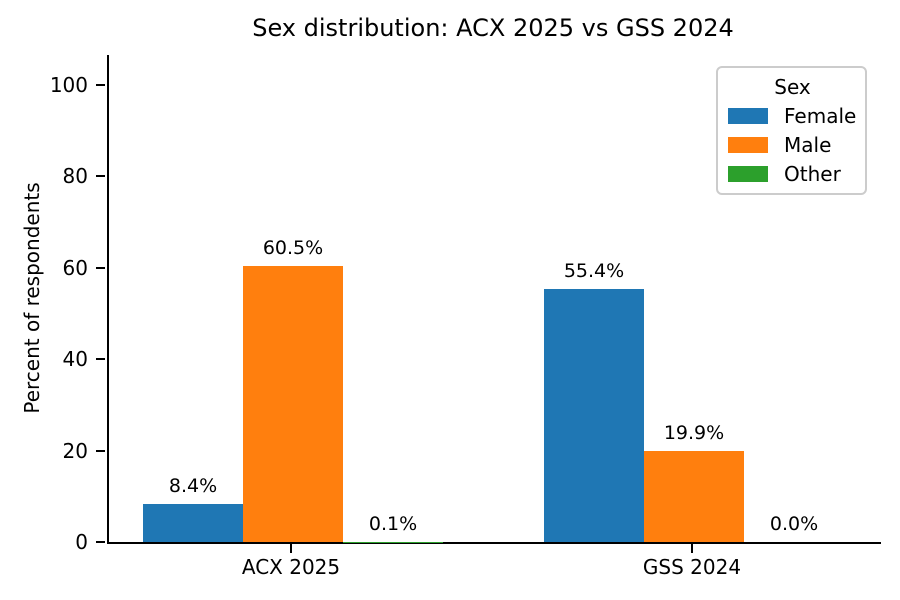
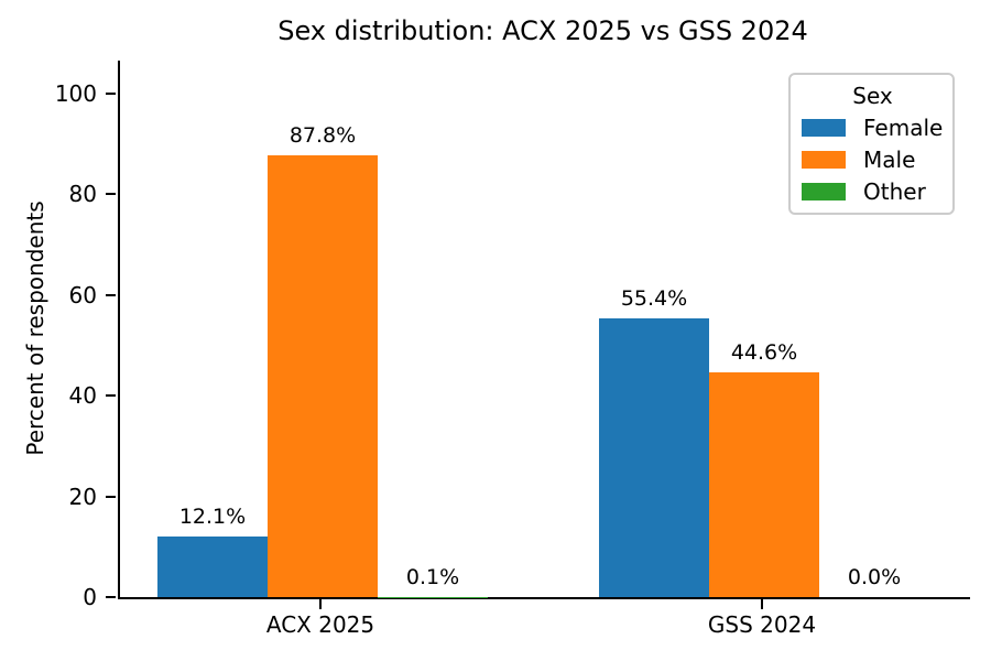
Female/ACX 2025: 8.4% -> 12.1%
Male/ACX 2025: 60.5% -> 87.8%
Male/GSS 2024: 19.9% -> 44.6%
